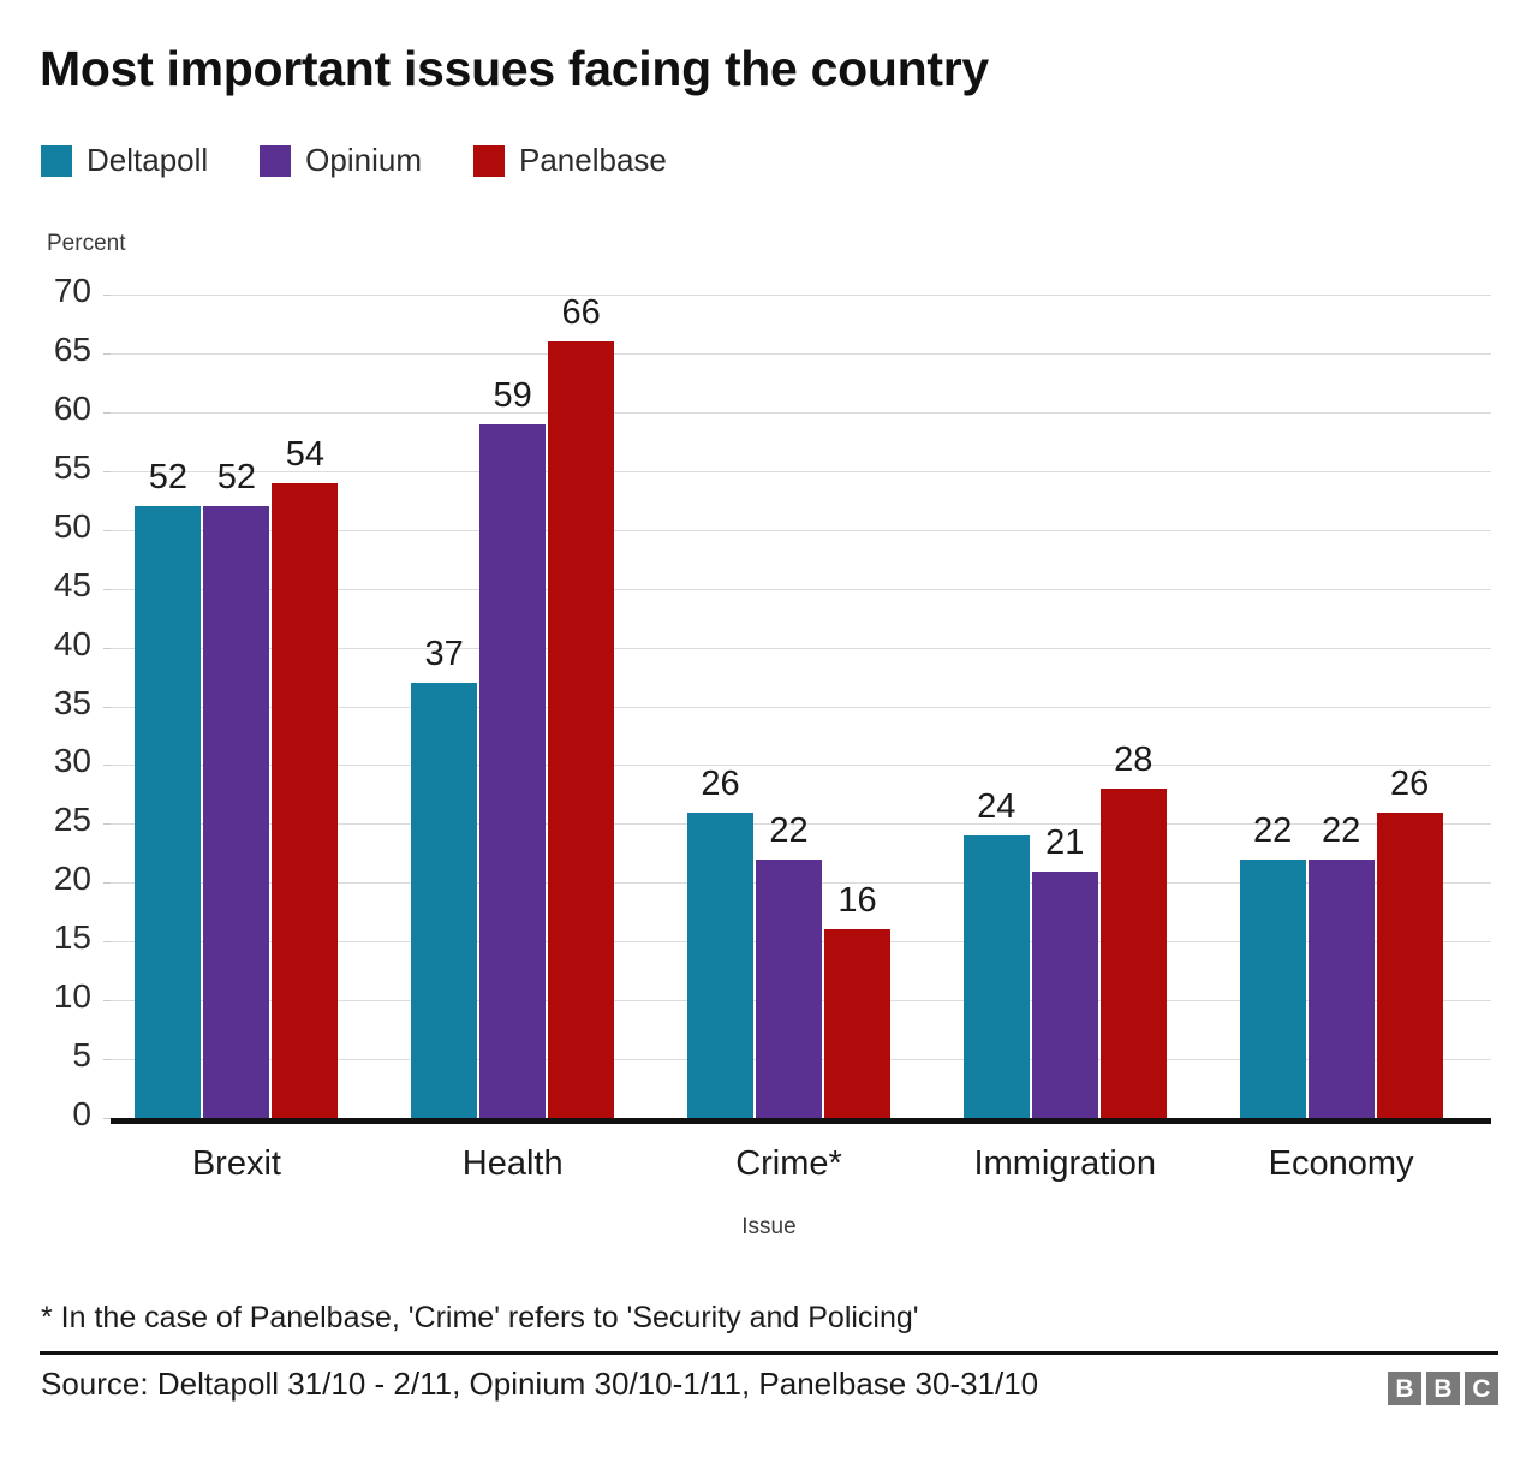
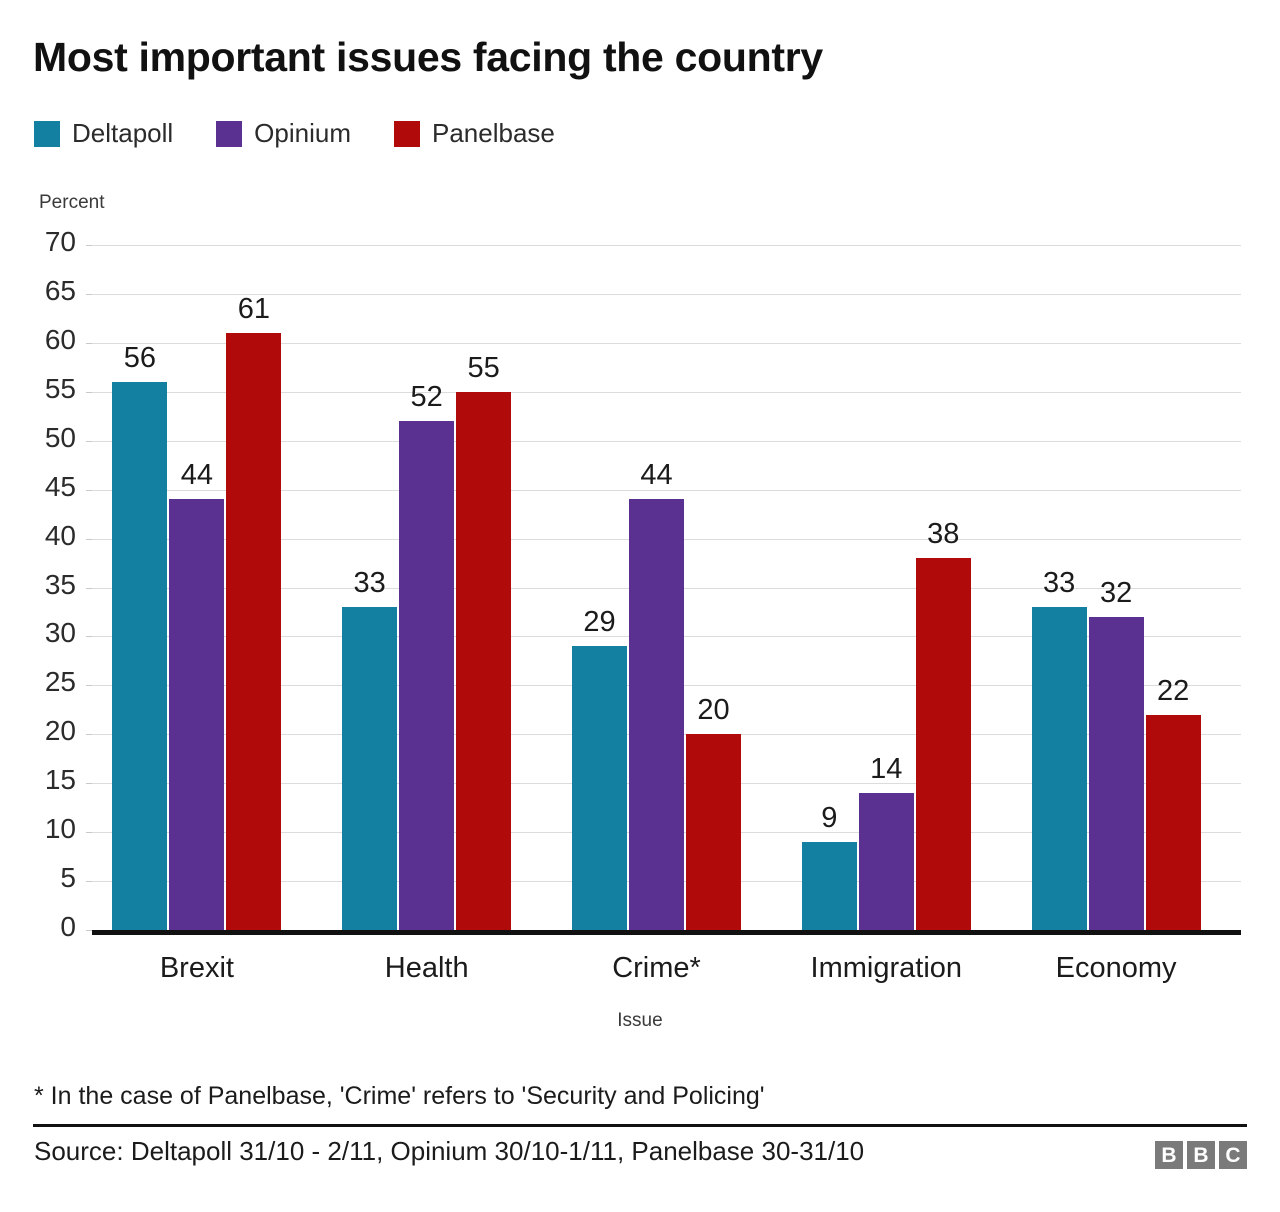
Deltapoll/Brexit: 52 -> 56
Opinium/Brexit: 52 -> 44
Panelbase/Brexit: 54 -> 61
Deltapoll/Health: 37 -> 33
Opinium/Health: 59 -> 52
Panelbase/Health: 66 -> 55
Deltapoll/Crime*: 26 -> 29
Opinium/Crime*: 22 -> 44
Panelbase/Crime*: 16 -> 20
Deltapoll/Immigration: 24 -> 9
Opinium/Immigration: 21 -> 14
Panelbase/Immigration: 28 -> 38
Deltapoll/Economy: 22 -> 33
Opinium/Economy: 22 -> 32
Panelbase/Economy: 26 -> 22
